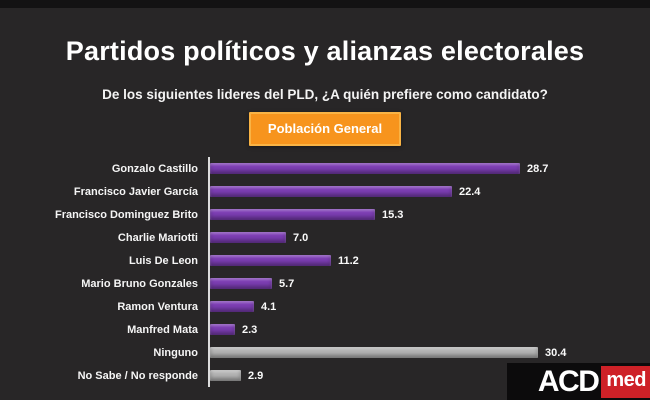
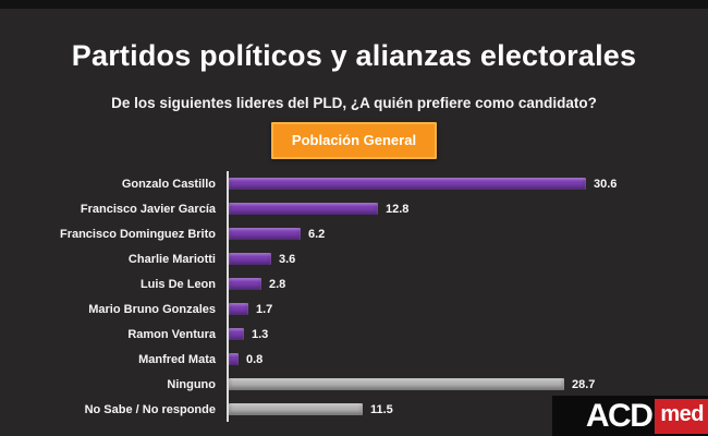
Gonzalo Castillo: 28.7 -> 30.6
Francisco Javier García: 22.4 -> 12.8
Francisco Dominguez Brito: 15.3 -> 6.2
Charlie Mariotti: 7.0 -> 3.6
Luis De Leon: 11.2 -> 2.8
Mario Bruno Gonzales: 5.7 -> 1.7
Ramon Ventura: 4.1 -> 1.3
Manfred Mata: 2.3 -> 0.8
Ninguno: 30.4 -> 28.7
No Sabe / No responde: 2.9 -> 11.5
